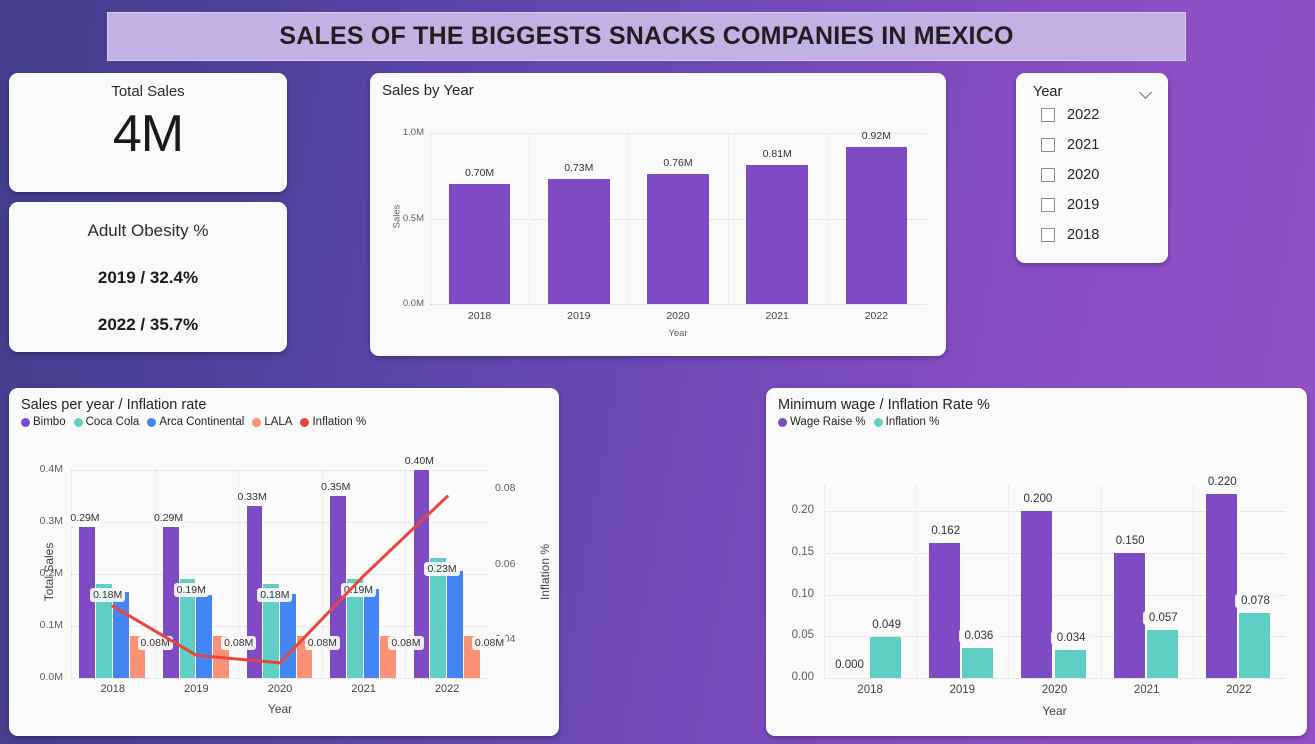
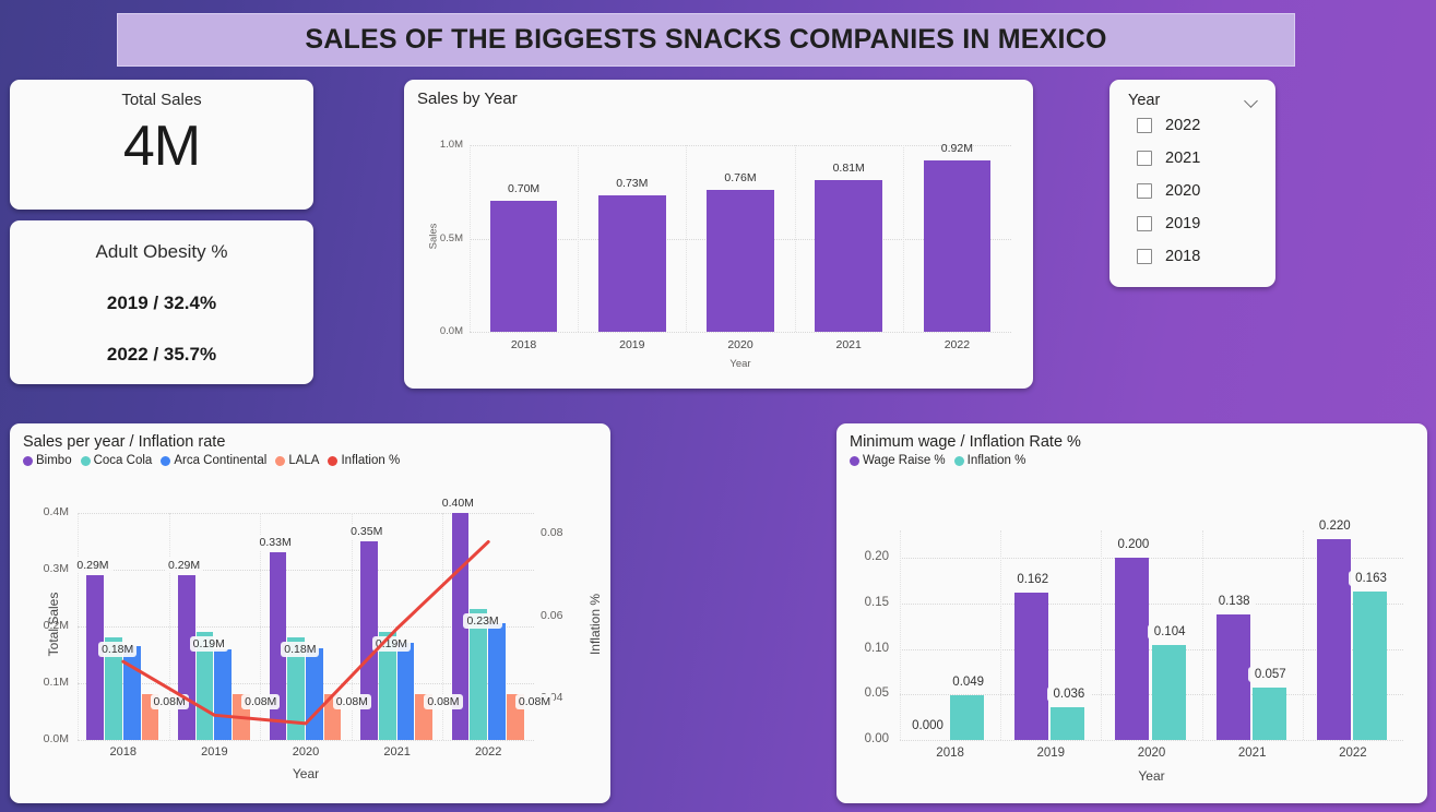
Minimum wage / Inflation Rate %/Inflation %/2020: 0.034 -> 0.104
Minimum wage / Inflation Rate %/Wage Raise %/2021: 0.150 -> 0.138
Minimum wage / Inflation Rate %/Inflation %/2022: 0.078 -> 0.163
